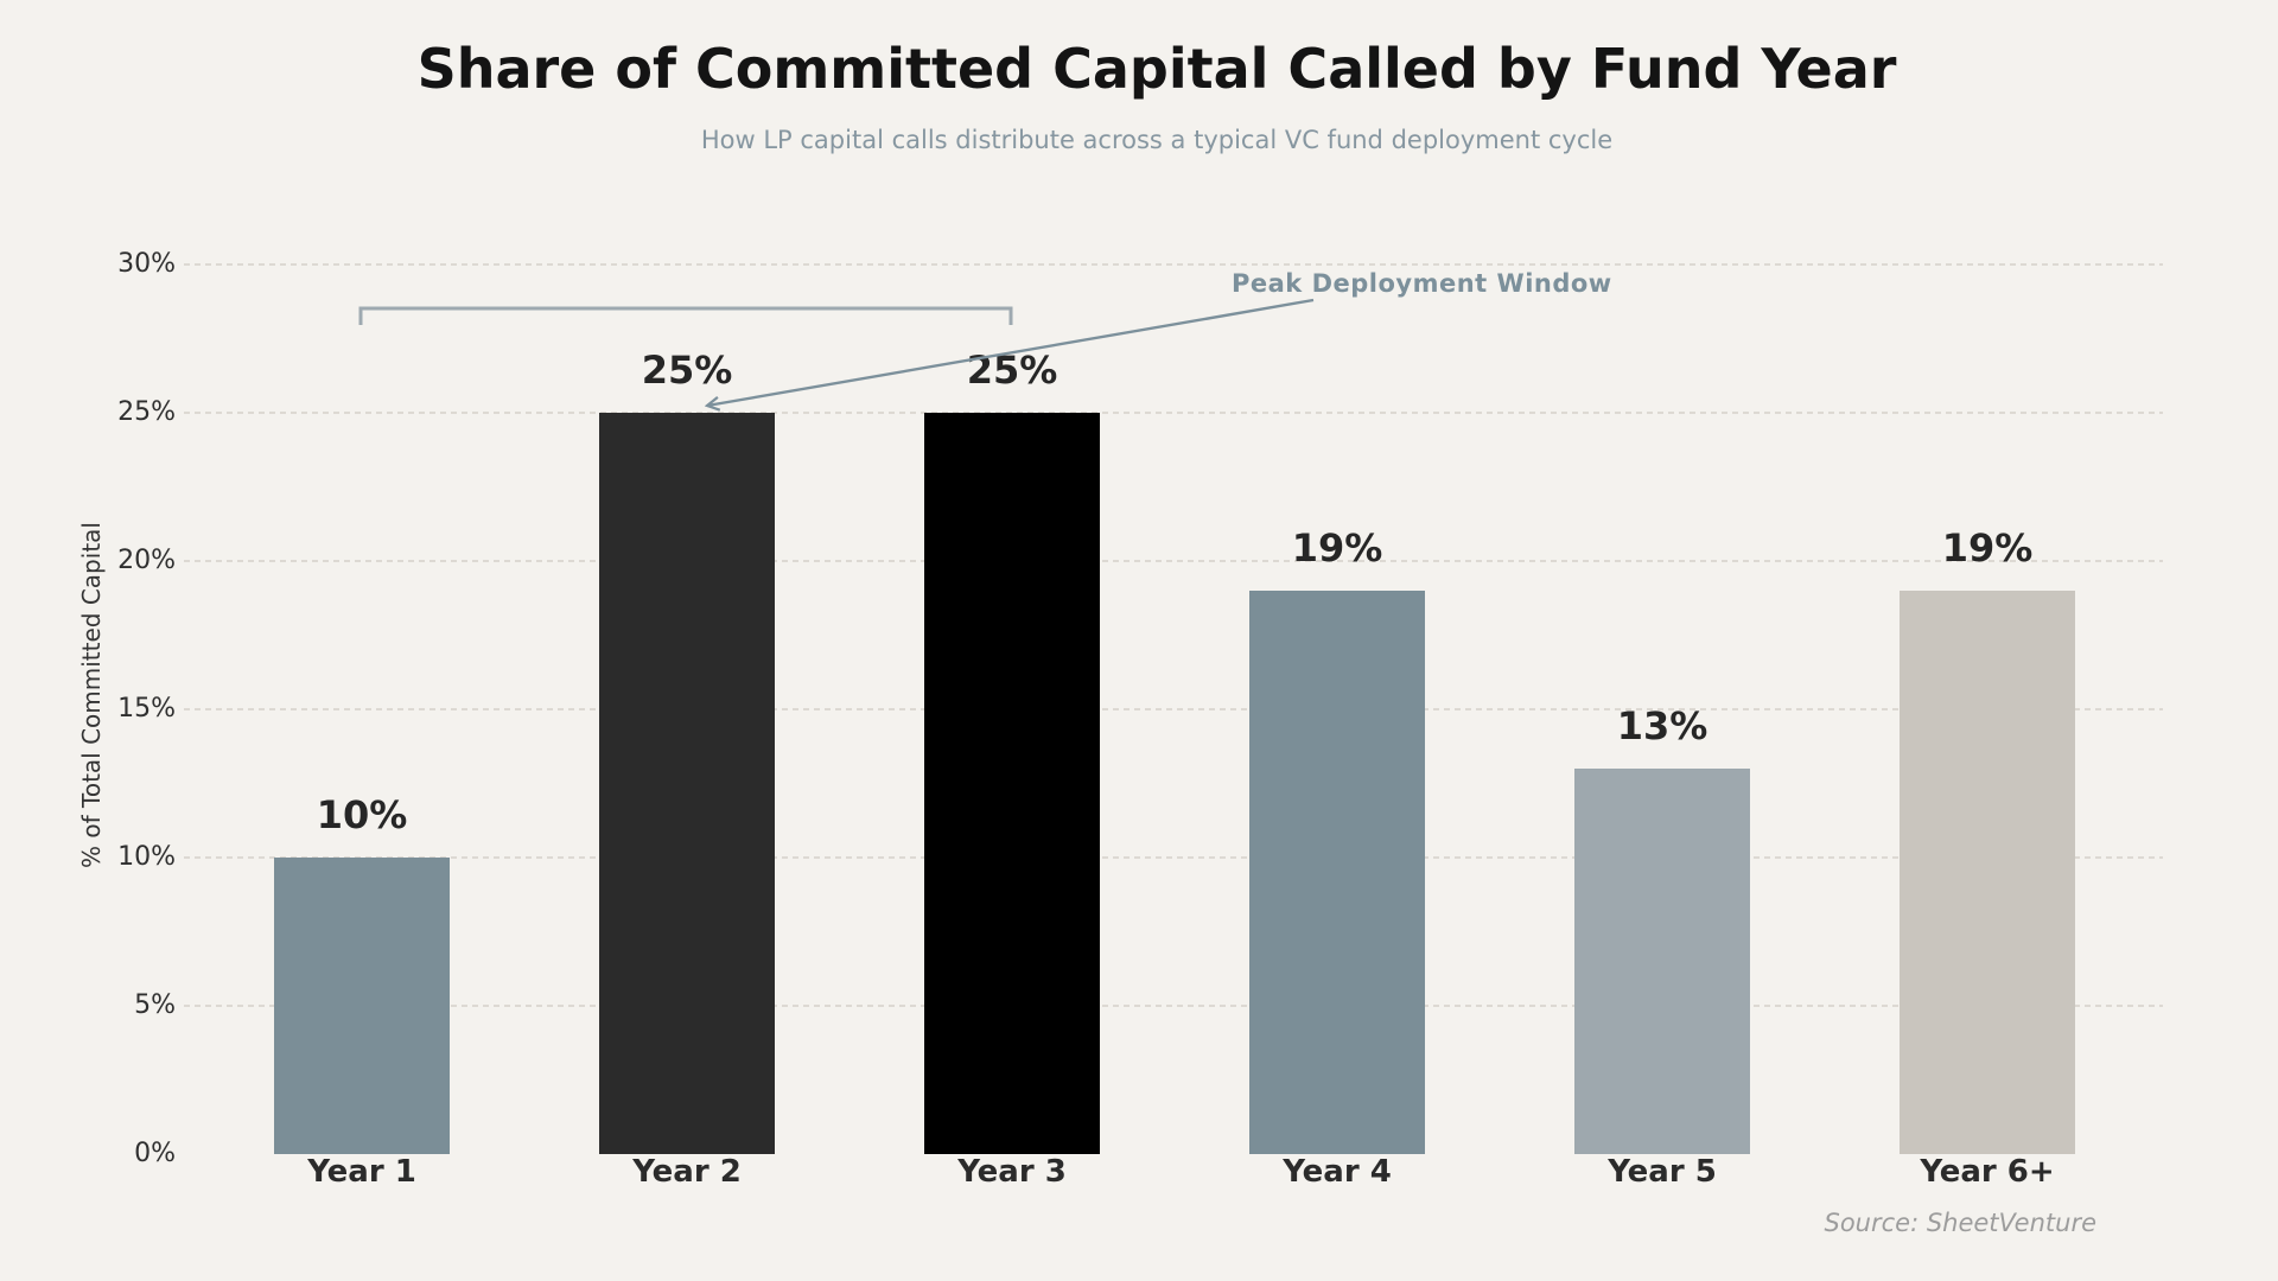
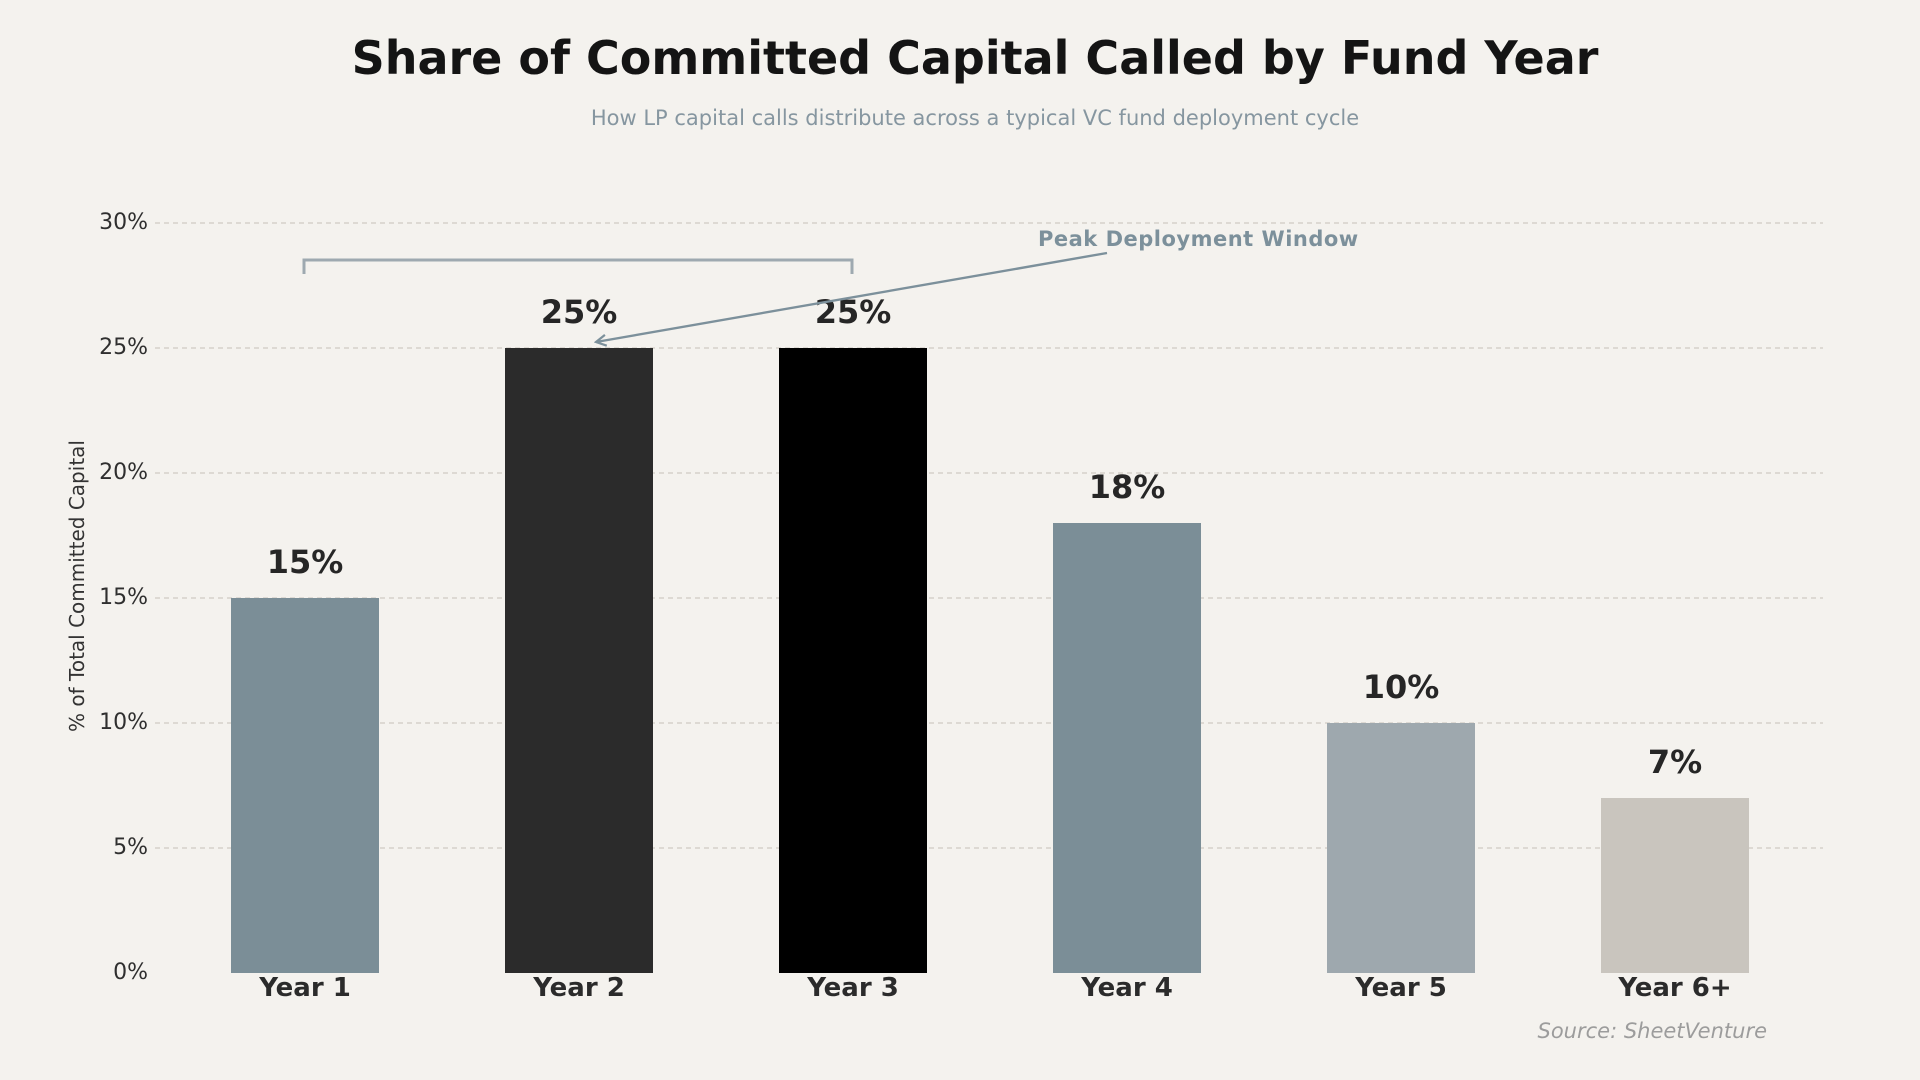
Year 1: 10% -> 15%
Year 4: 19% -> 18%
Year 5: 13% -> 10%
Year 6+: 19% -> 7%
